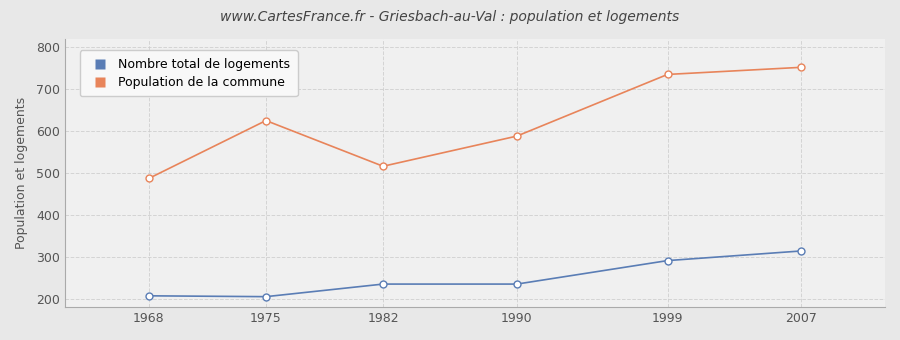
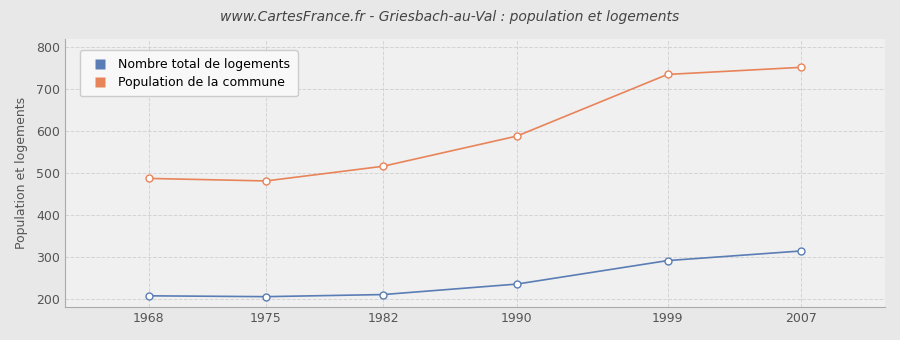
Population de la commune/1975: 625 -> 481
Nombre total de logements/1982: 235 -> 210
